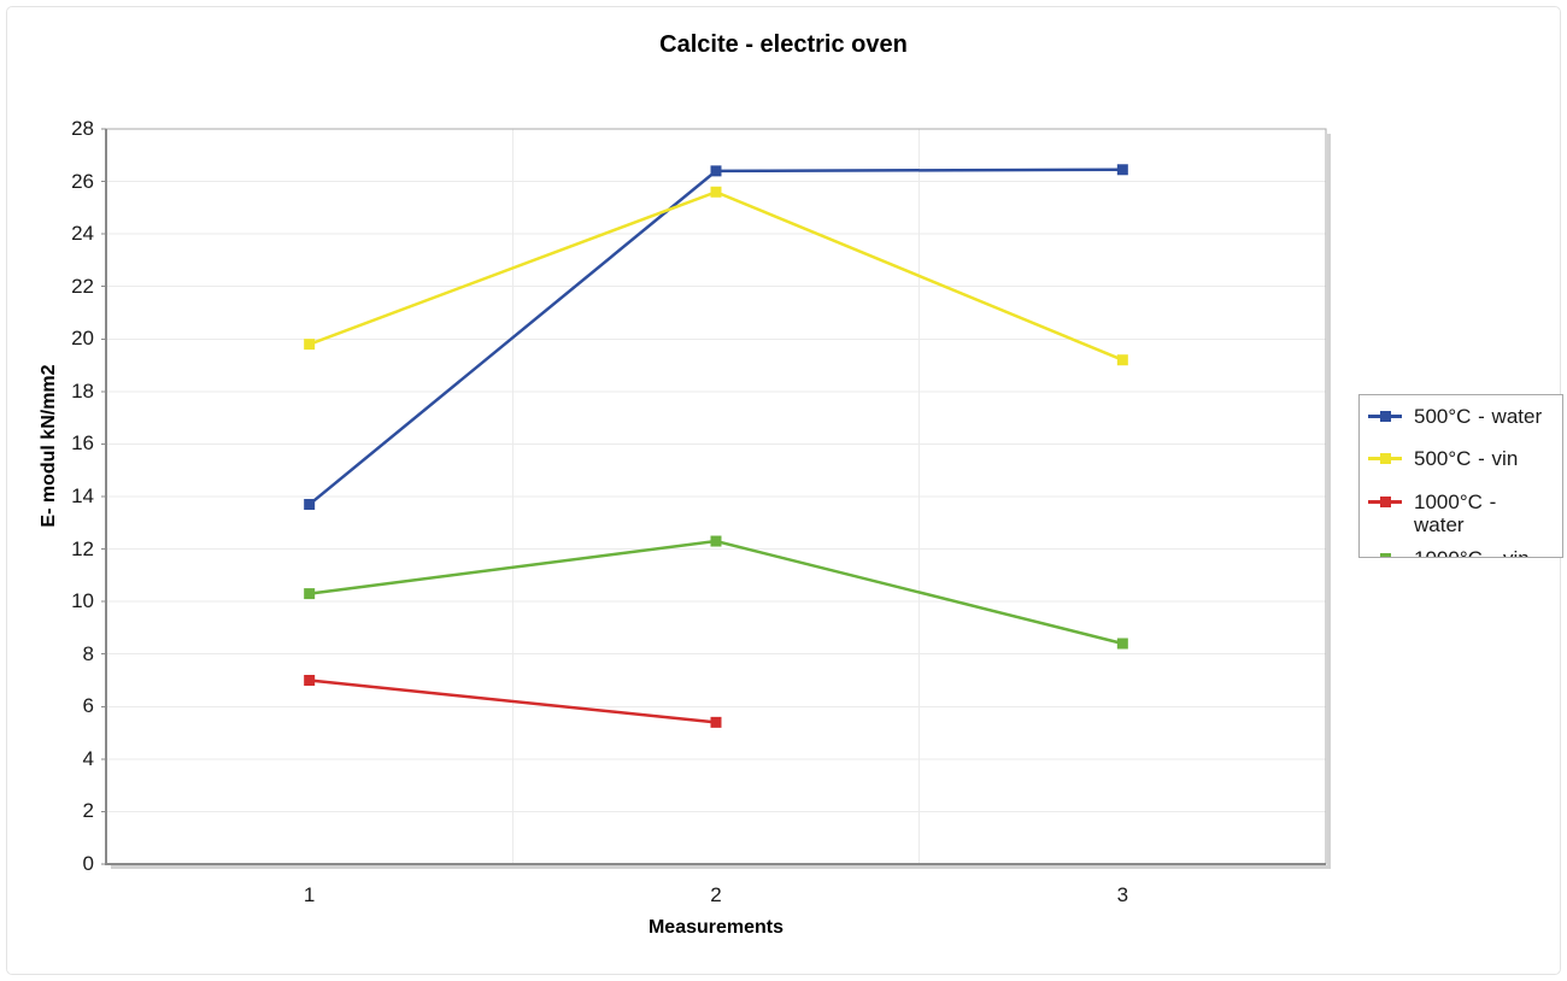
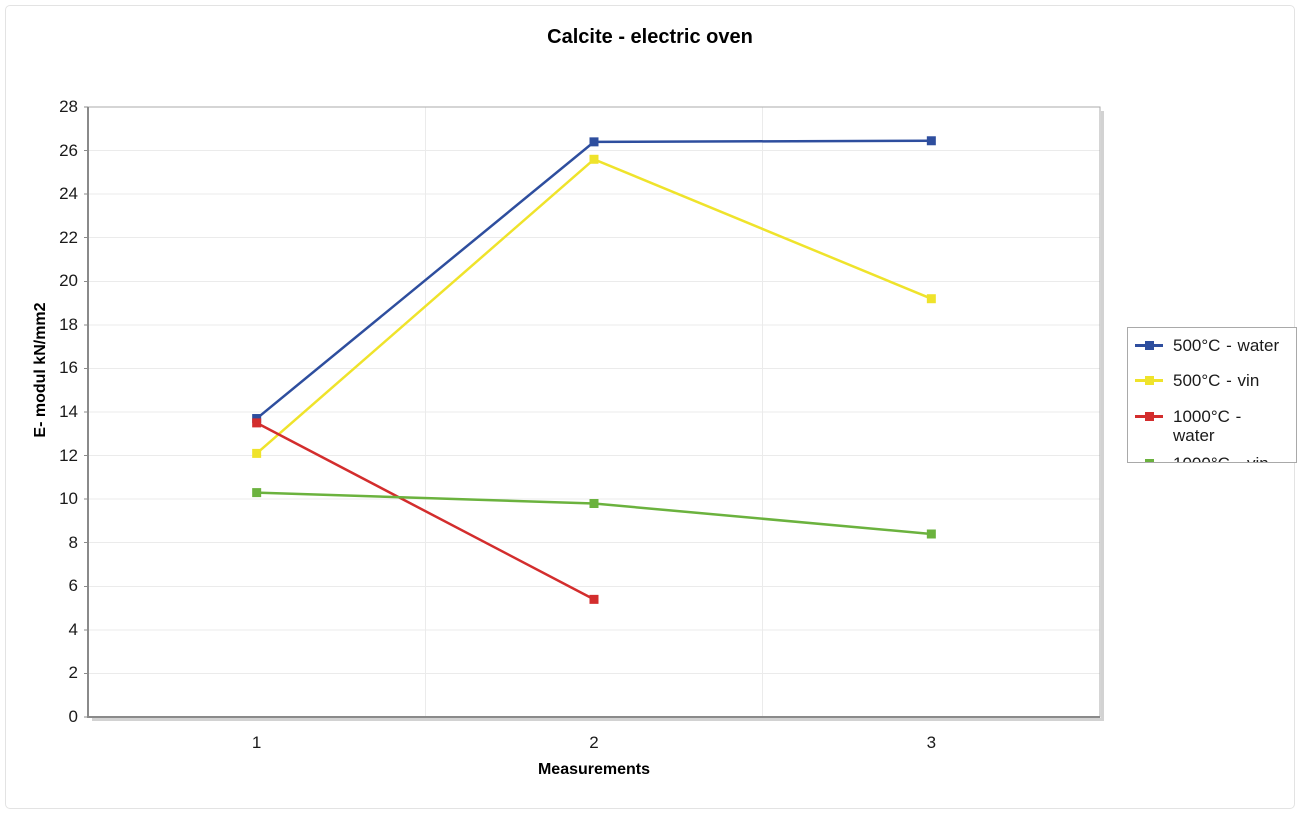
500°C - vin/1: 19.8 -> 12.1
1000°C - water/1: 7.0 -> 13.5
1000°C - vin/2: 12.3 -> 9.8
